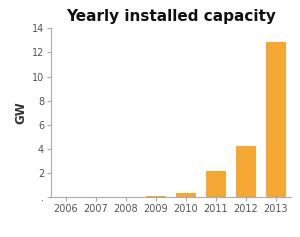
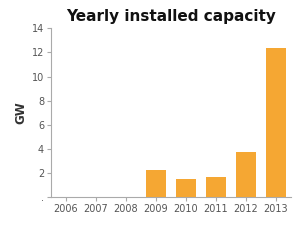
2009: 0.1 -> 2.2
2010: 0.3 -> 1.5
2011: 2.1 -> 1.6
2012: 4.2 -> 3.7
2013: 12.9 -> 12.4
